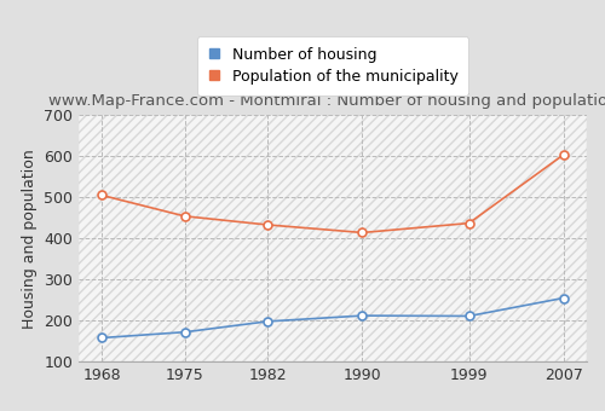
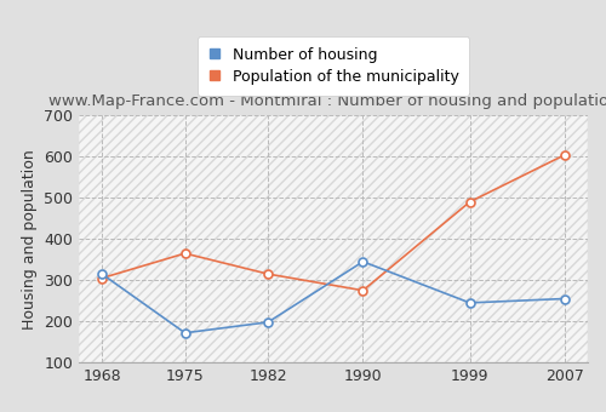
Number of housing/1968: 158 -> 315
Population of the municipality/1968: 505 -> 305
Population of the municipality/1975: 454 -> 365
Population of the municipality/1982: 433 -> 315
Number of housing/1990: 212 -> 345
Population of the municipality/1990: 414 -> 275
Number of housing/1999: 211 -> 245
Population of the municipality/1999: 437 -> 490
